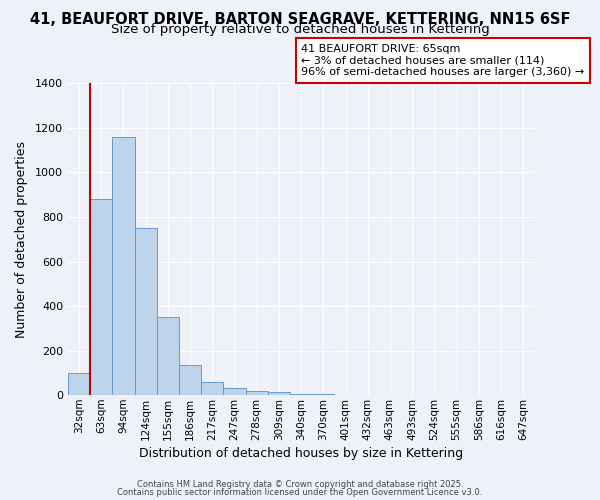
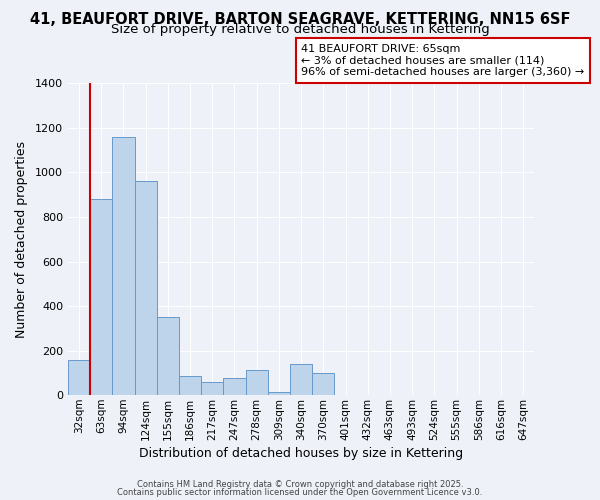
32sqm: 100 -> 160
124sqm: 750 -> 960
186sqm: 135 -> 85
247sqm: 30 -> 75
278sqm: 20 -> 115
340sqm: 5 -> 140
370sqm: 5 -> 100
